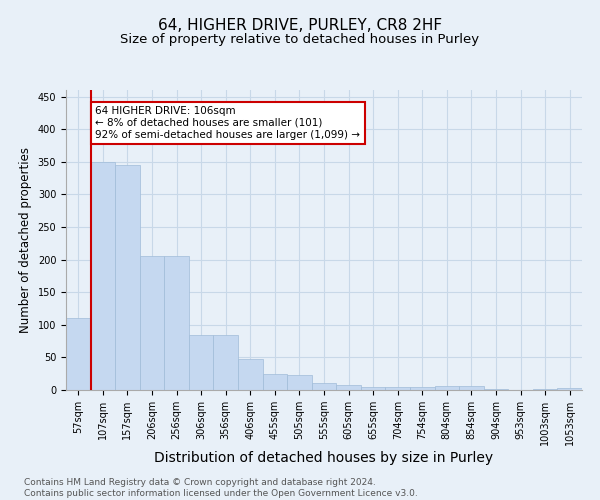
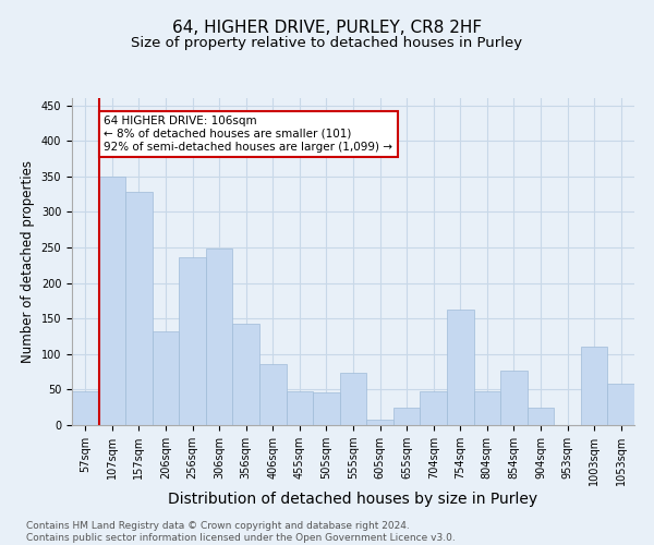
57sqm: 110 -> 48
157sqm: 345 -> 328
206sqm: 205 -> 132
256sqm: 205 -> 236
306sqm: 85 -> 248
356sqm: 85 -> 142
406sqm: 47 -> 86
455sqm: 25 -> 48
505sqm: 23 -> 46
555sqm: 10 -> 74
655sqm: 5 -> 24
704sqm: 5 -> 48
754sqm: 5 -> 162
804sqm: 6 -> 48
854sqm: 6 -> 76
904sqm: 2 -> 24
1003sqm: 2 -> 110
1053sqm: 3 -> 58
